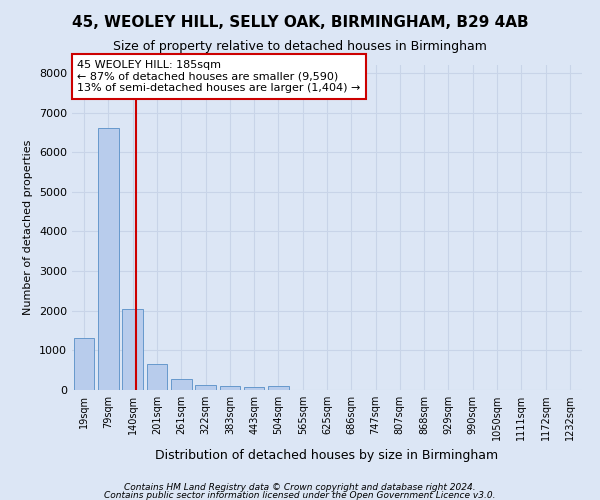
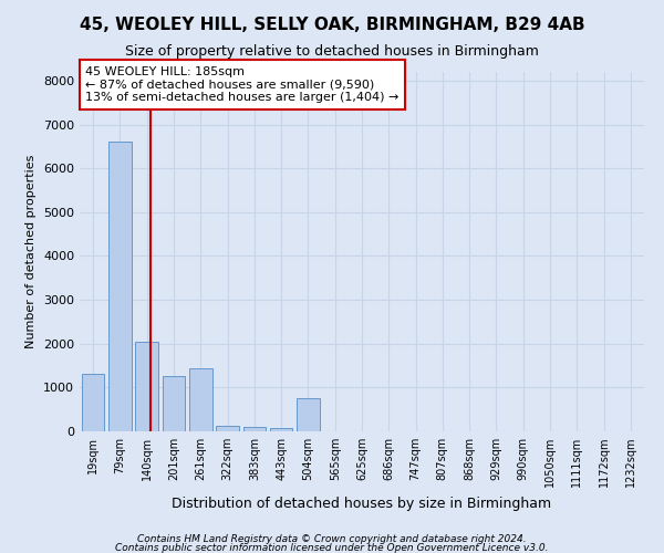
201sqm: 650 -> 1250
261sqm: 280 -> 1450
504sqm: 110 -> 750
